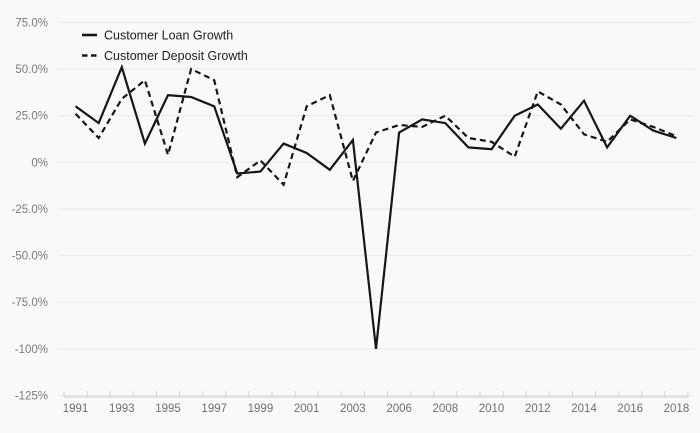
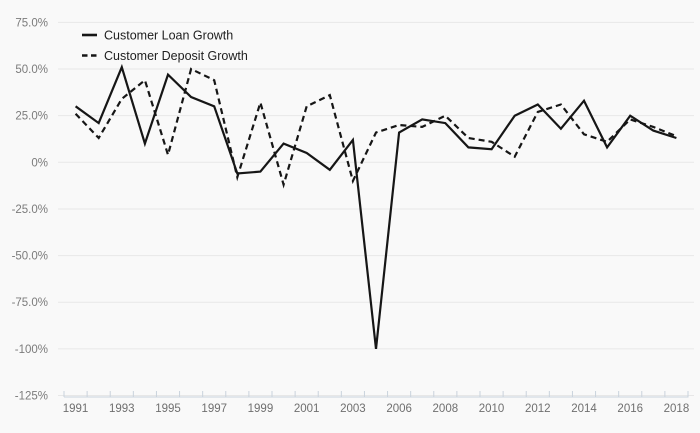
Customer Loan Growth/1995: 36% -> 47%
Customer Deposit Growth/1999: 1% -> 32%
Customer Deposit Growth/2012: 38% -> 27%
